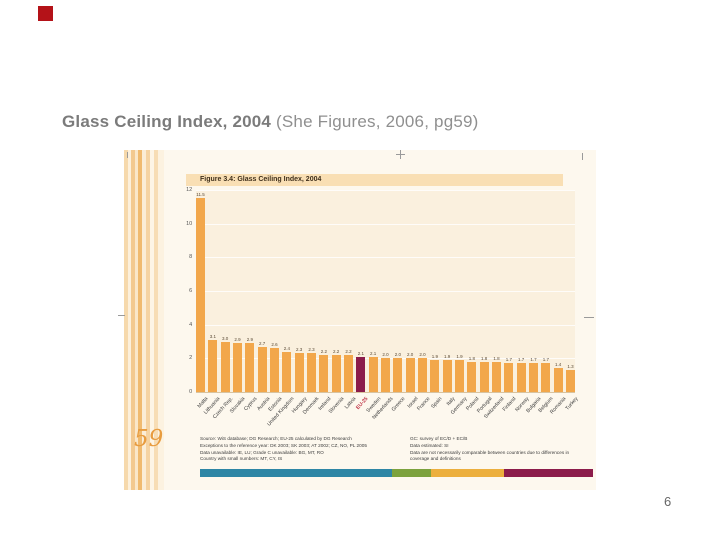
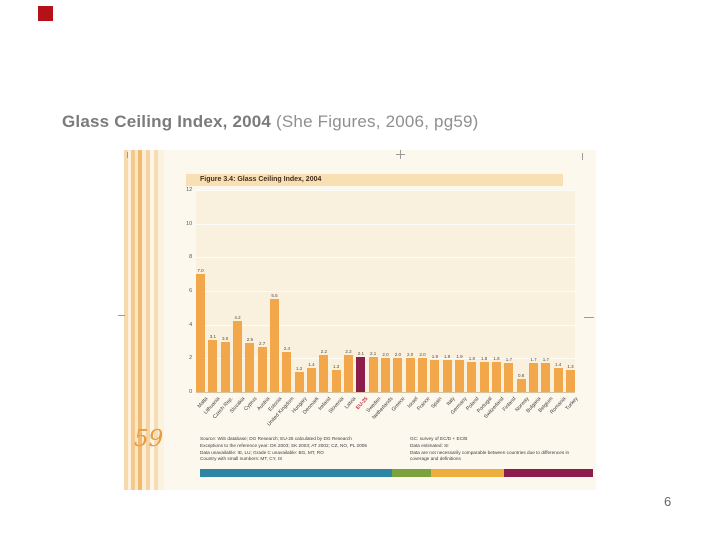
Malta: 11.5 -> 7.0
Slovakia: 2.9 -> 4.2
Estonia: 2.6 -> 5.5
Hungary: 2.3 -> 1.2
Denmark: 2.3 -> 1.4
Slovenia: 2.2 -> 1.3
Norway: 1.7 -> 0.8
